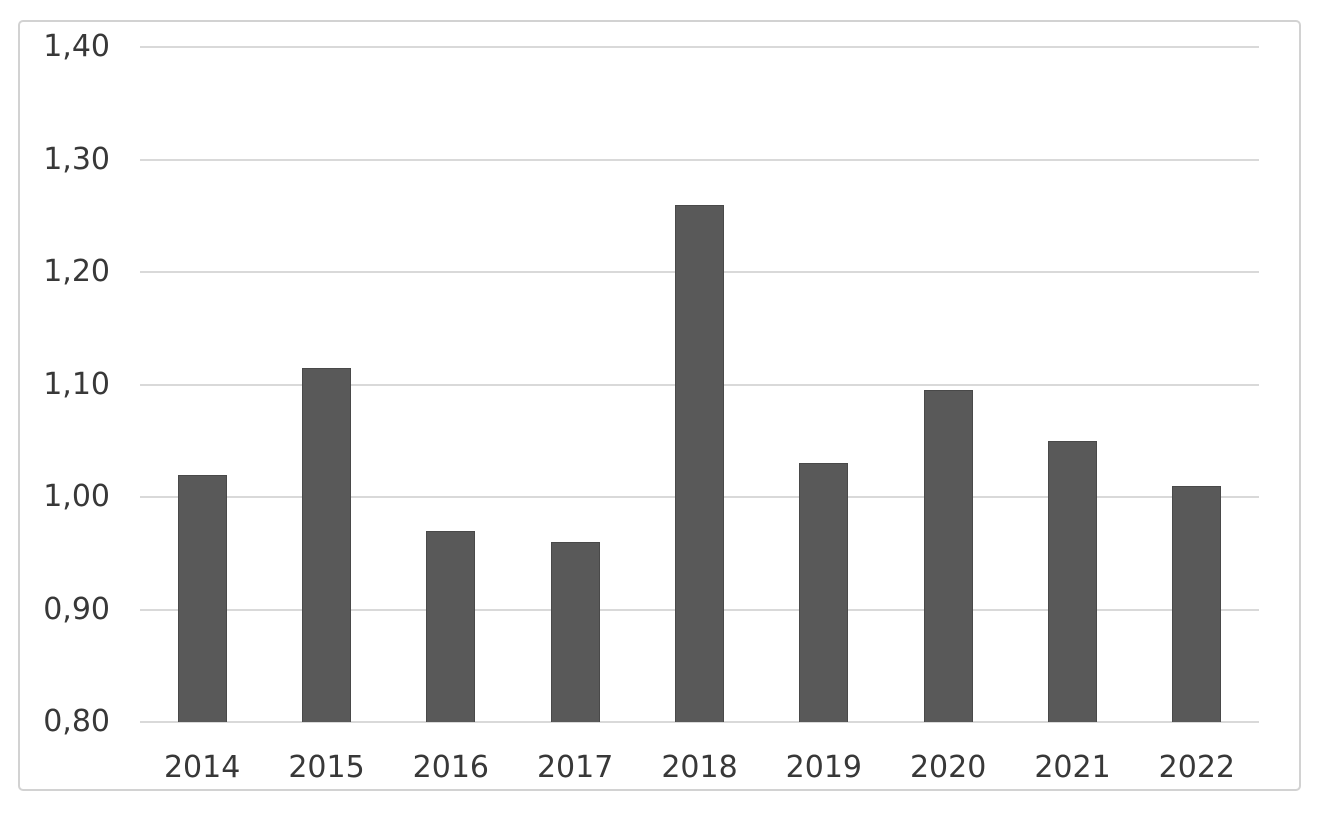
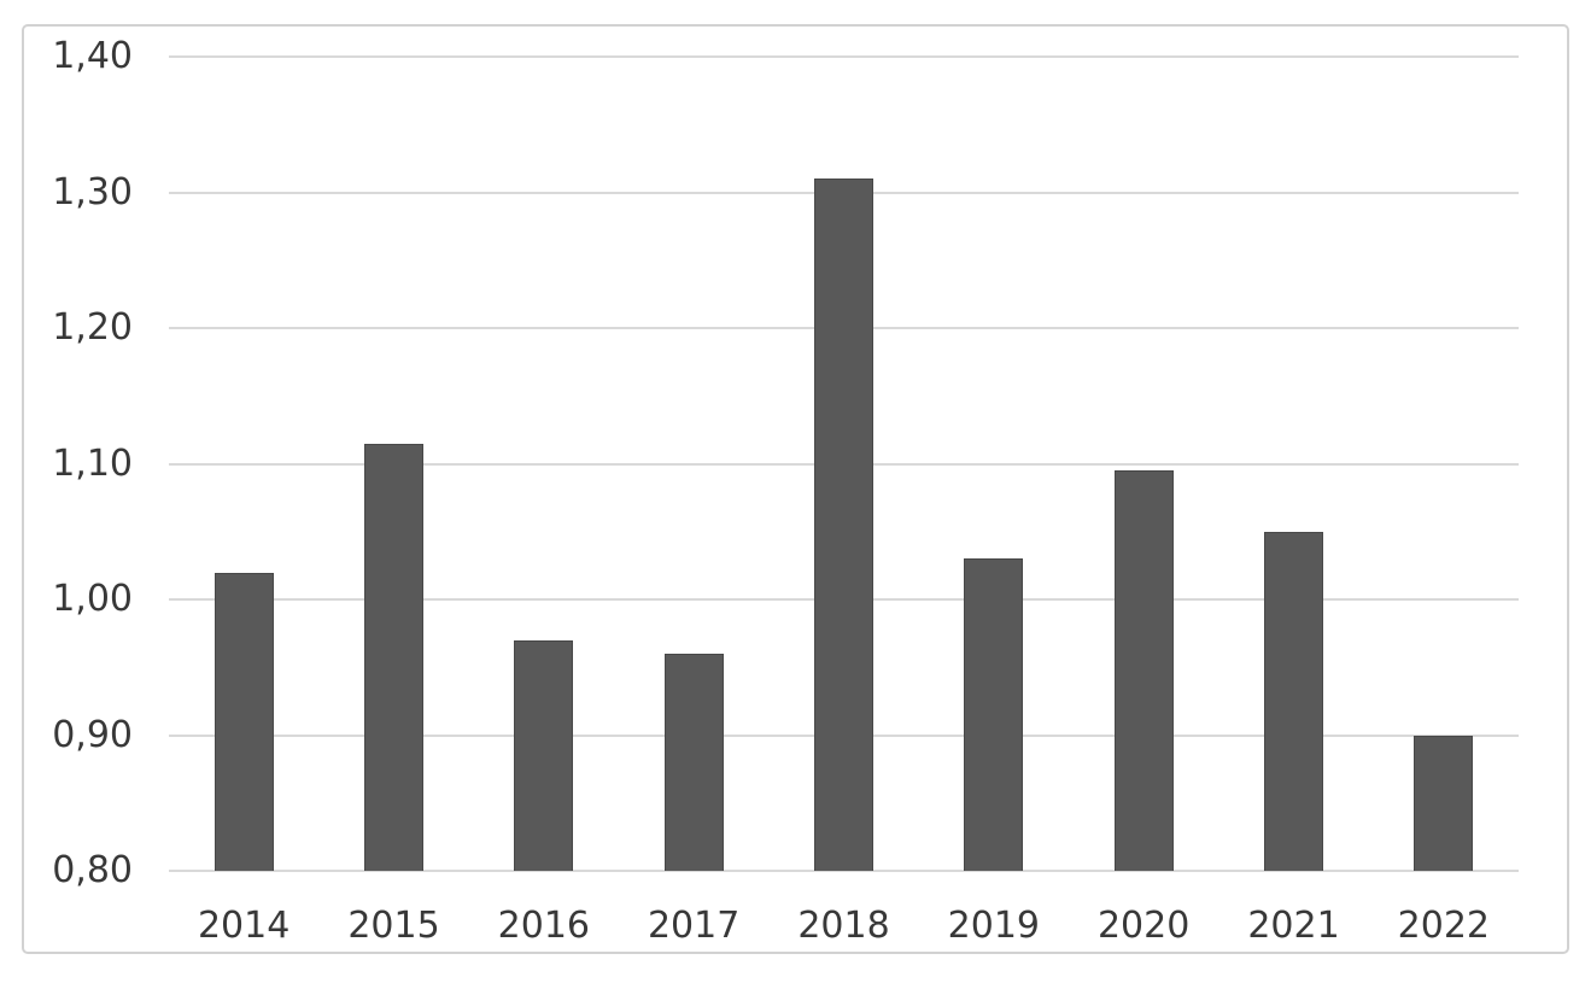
2018: 1,26 -> 1,31
2022: 1,01 -> 0,90
